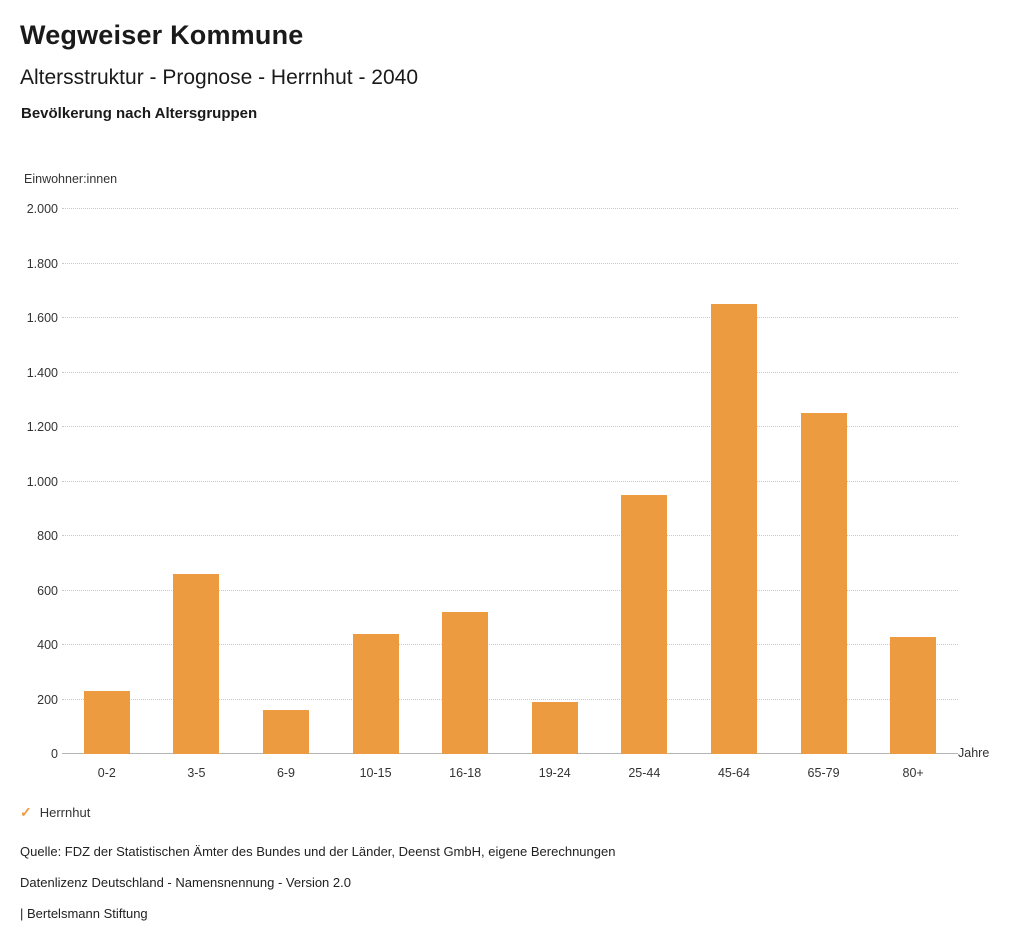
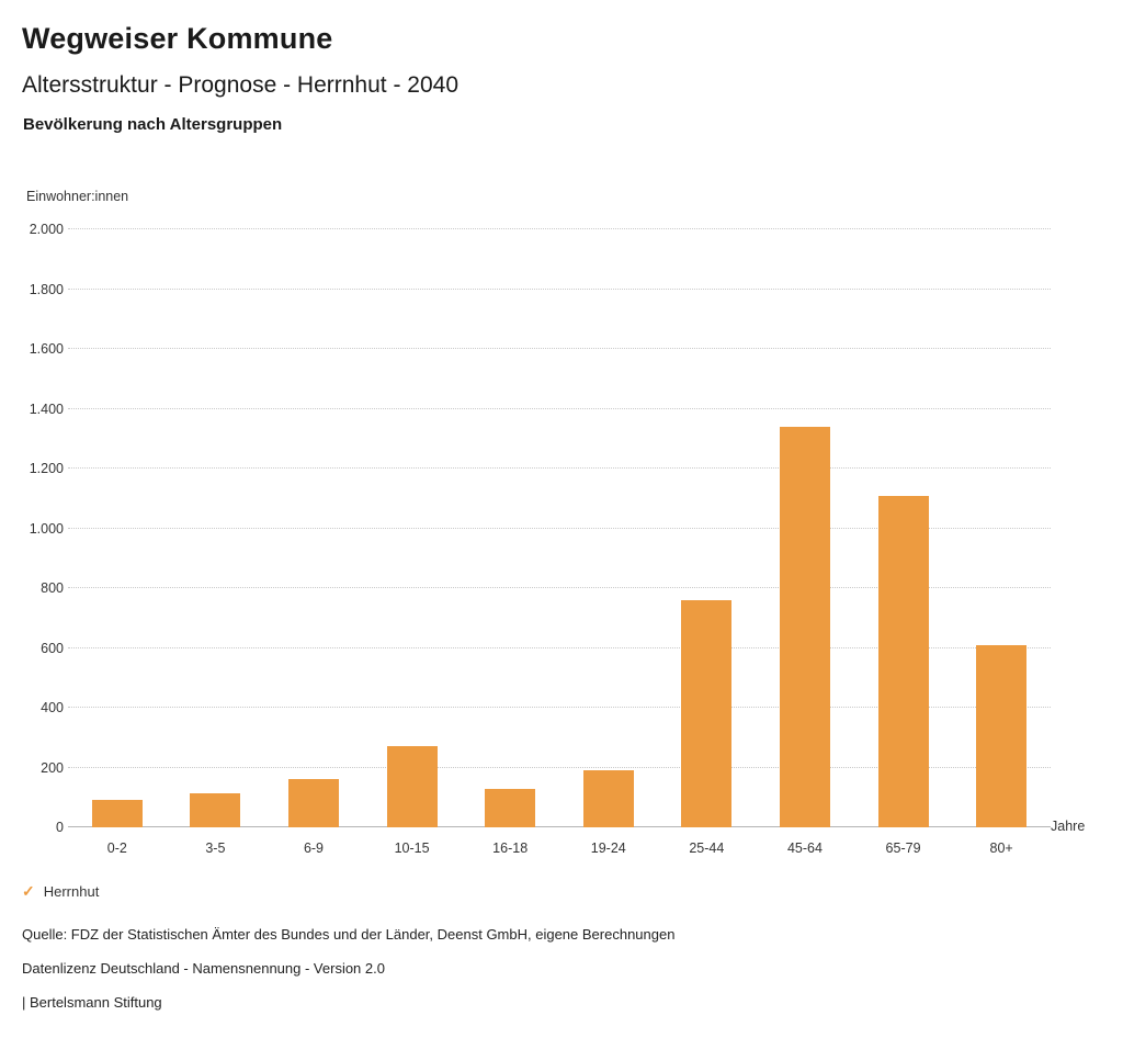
0-2: 230 -> 90
3-5: 660 -> 120
10-15: 440 -> 270
16-18: 520 -> 130
25-44: 950 -> 760
45-64: 1650 -> 1340
65-79: 1250 -> 1110
80+: 430 -> 610
